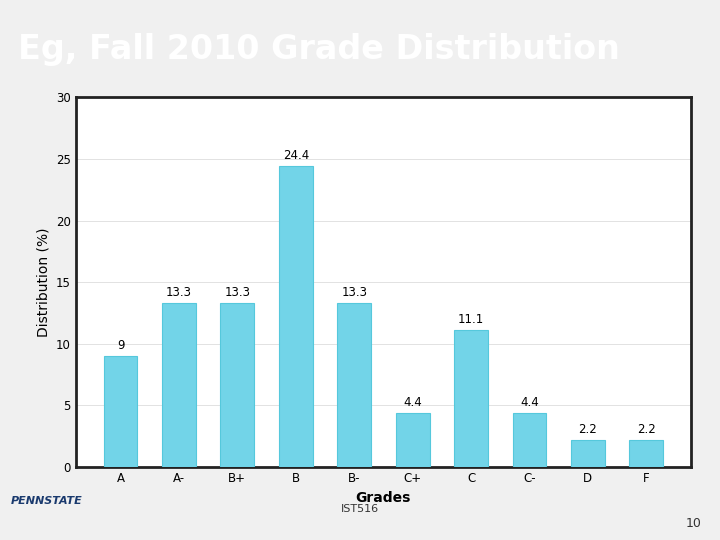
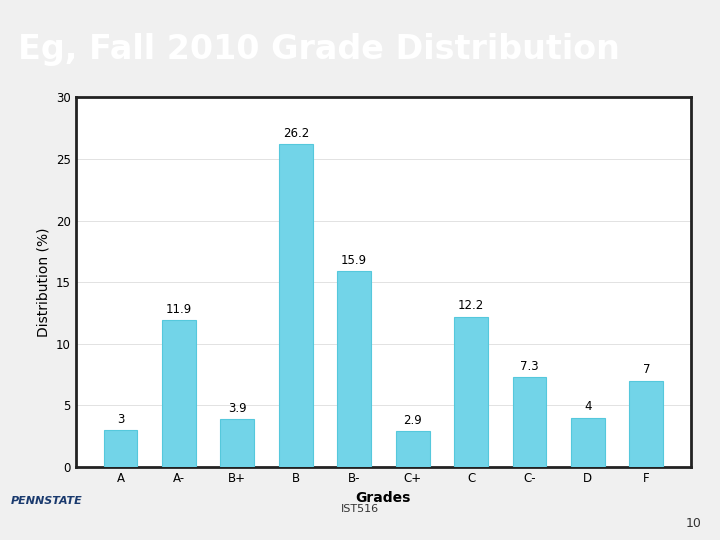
A: 9 -> 3
A-: 13.3 -> 11.9
B+: 13.3 -> 3.9
B: 24.4 -> 26.2
B-: 13.3 -> 15.9
C+: 4.4 -> 2.9
C: 11.1 -> 12.2
C-: 4.4 -> 7.3
D: 2.2 -> 4
F: 2.2 -> 7
